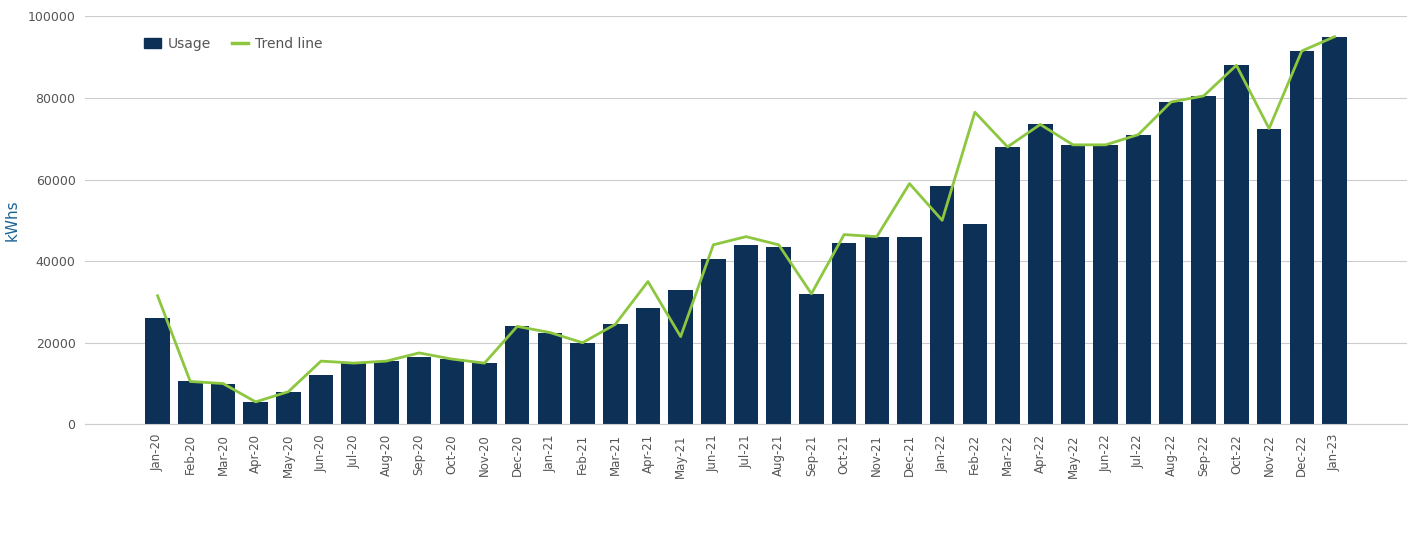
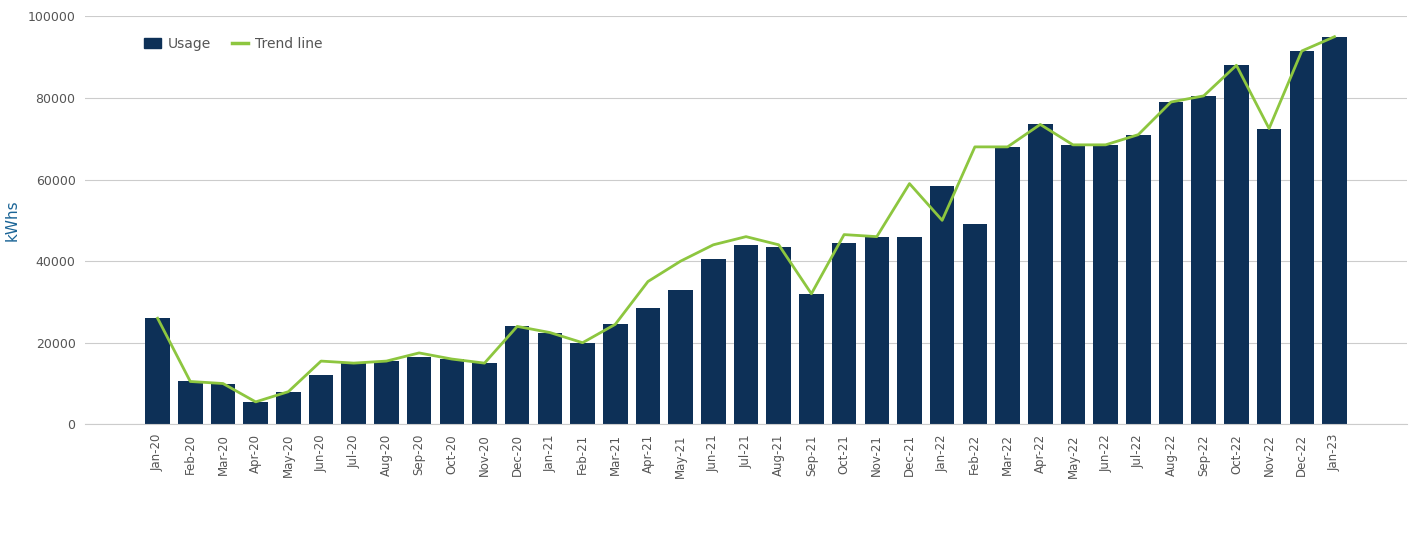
Trend line/Jan-20: 31500 -> 26000
Trend line/May-21: 21500 -> 40000
Trend line/Feb-22: 76500 -> 68000
